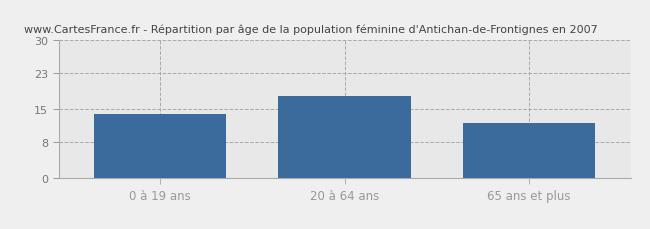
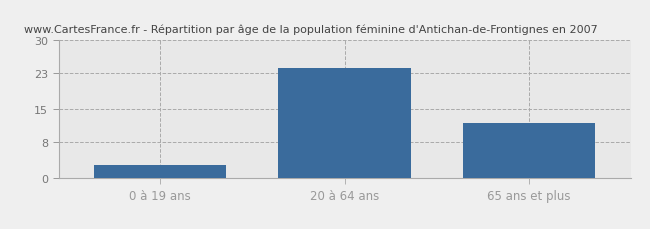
0 à 19 ans: 14 -> 3
20 à 64 ans: 18 -> 24
